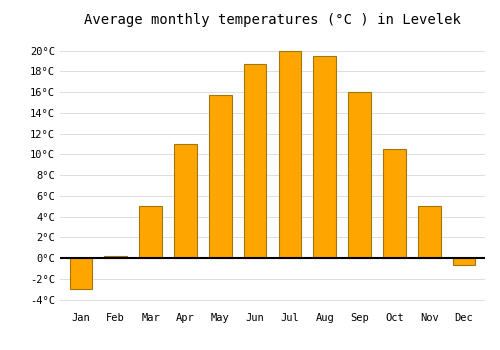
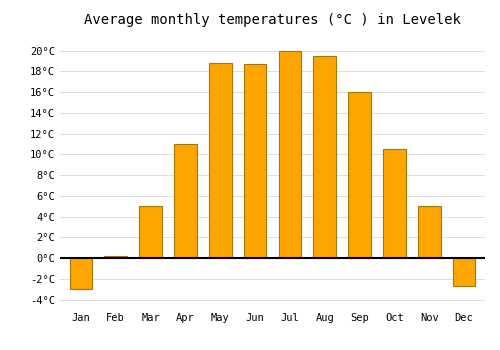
May: 15.7°C -> 18.8°C
Dec: -0.7°C -> -2.7°C
